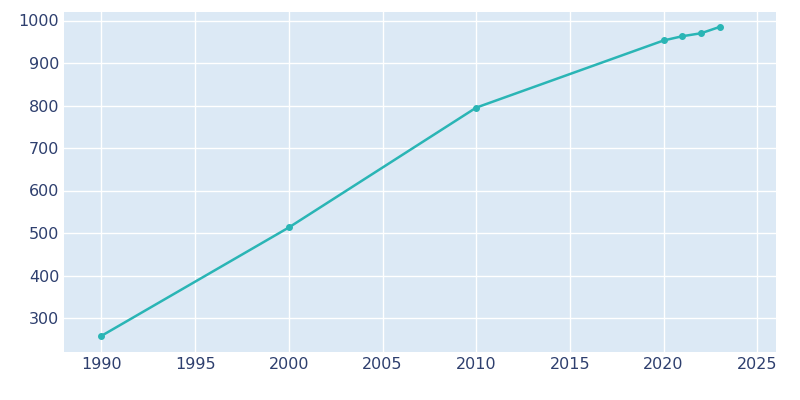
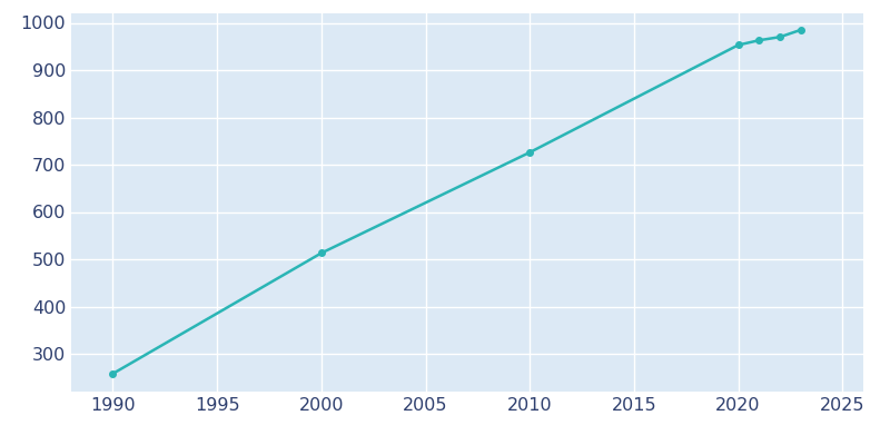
2010: 795 -> 726
